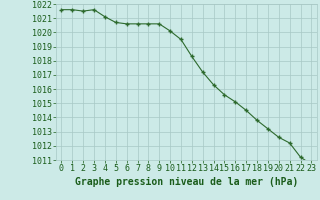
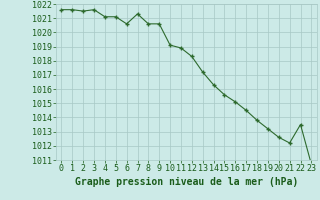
5: 1020.7 -> 1021.1
7: 1020.6 -> 1021.3
10: 1020.1 -> 1019.1
11: 1019.5 -> 1018.9
22: 1011.2 -> 1013.5
